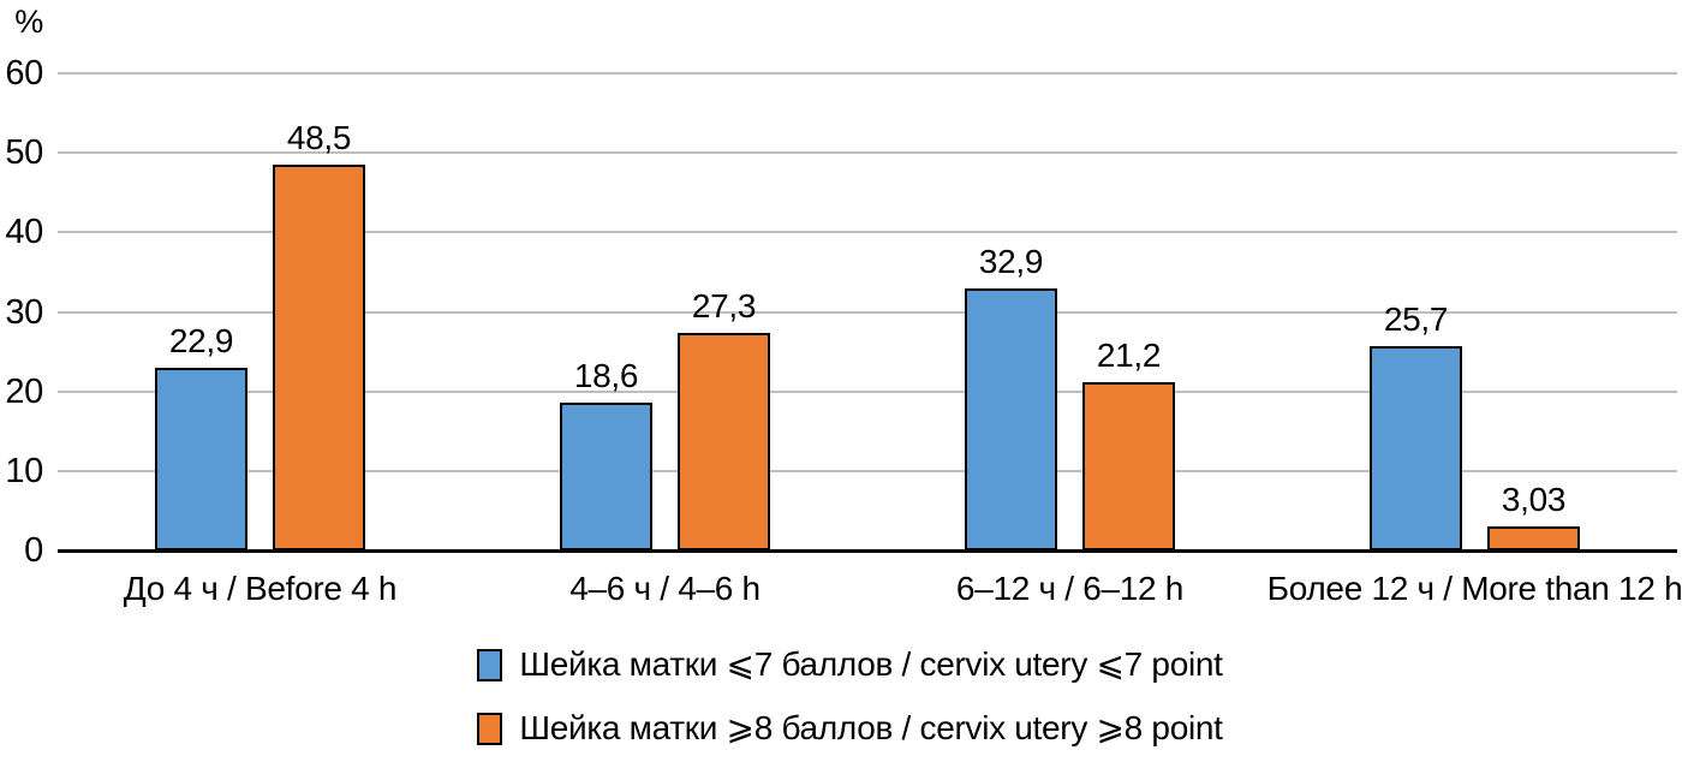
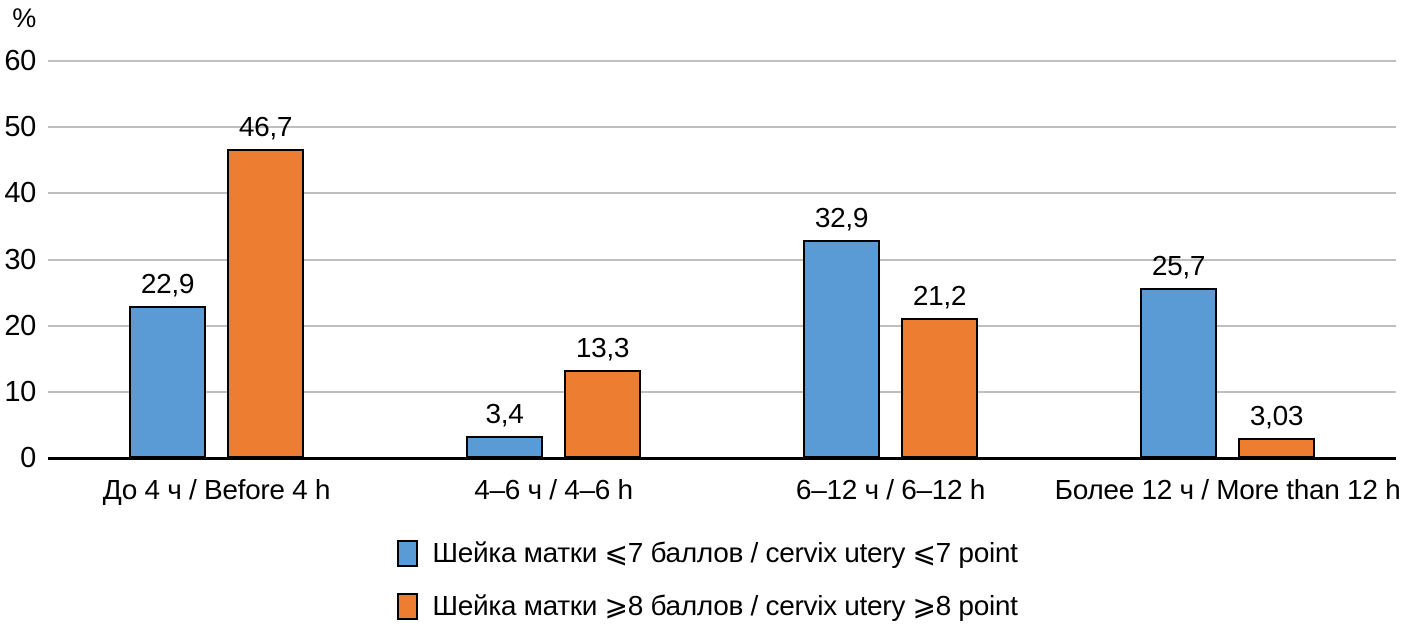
Шейка матки ⩾8 баллов / cervix utery ⩾8 point/До 4 ч / Before 4 h: 48,5 -> 46,7
Шейка матки ⩽7 баллов / cervix utery ⩽7 point/4–6 ч / 4–6 h: 18,6 -> 3,4
Шейка матки ⩾8 баллов / cervix utery ⩾8 point/4–6 ч / 4–6 h: 27,3 -> 13,3
